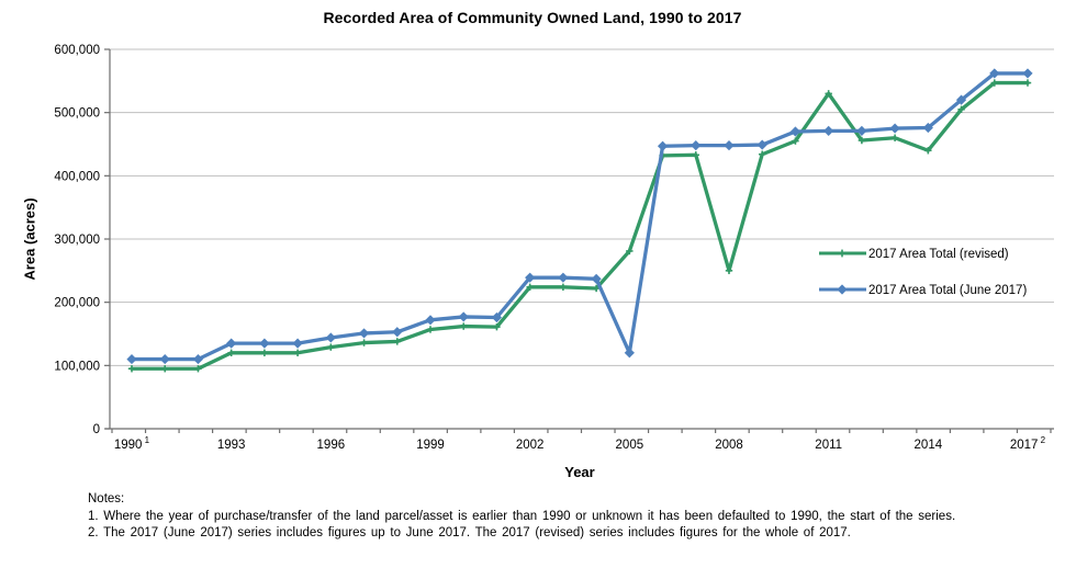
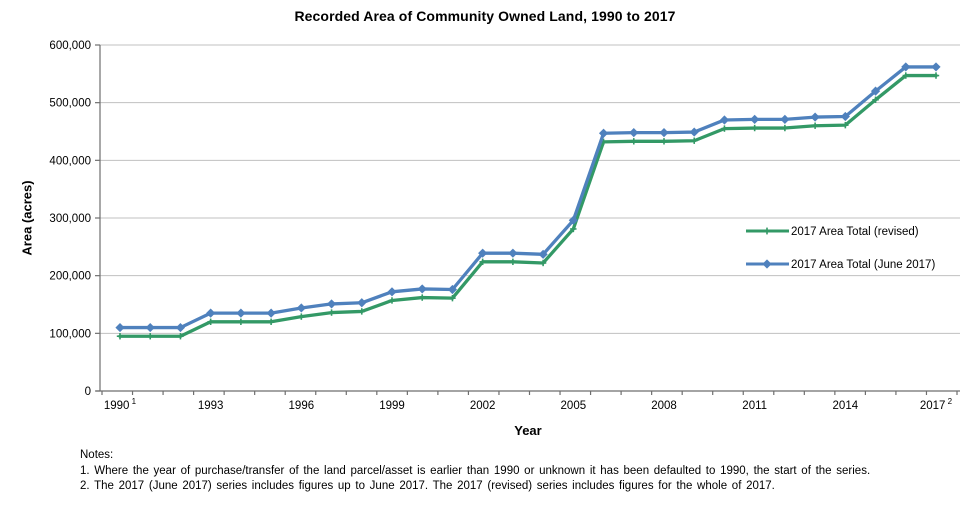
2017 Area Total (June 2017)/2005: 120000 -> 300000
2017 Area Total (revised)/2008: 250000 -> 430000
2017 Area Total (revised)/2011: 530000 -> 460000
2017 Area Total (revised)/2014: 440000 -> 460000
